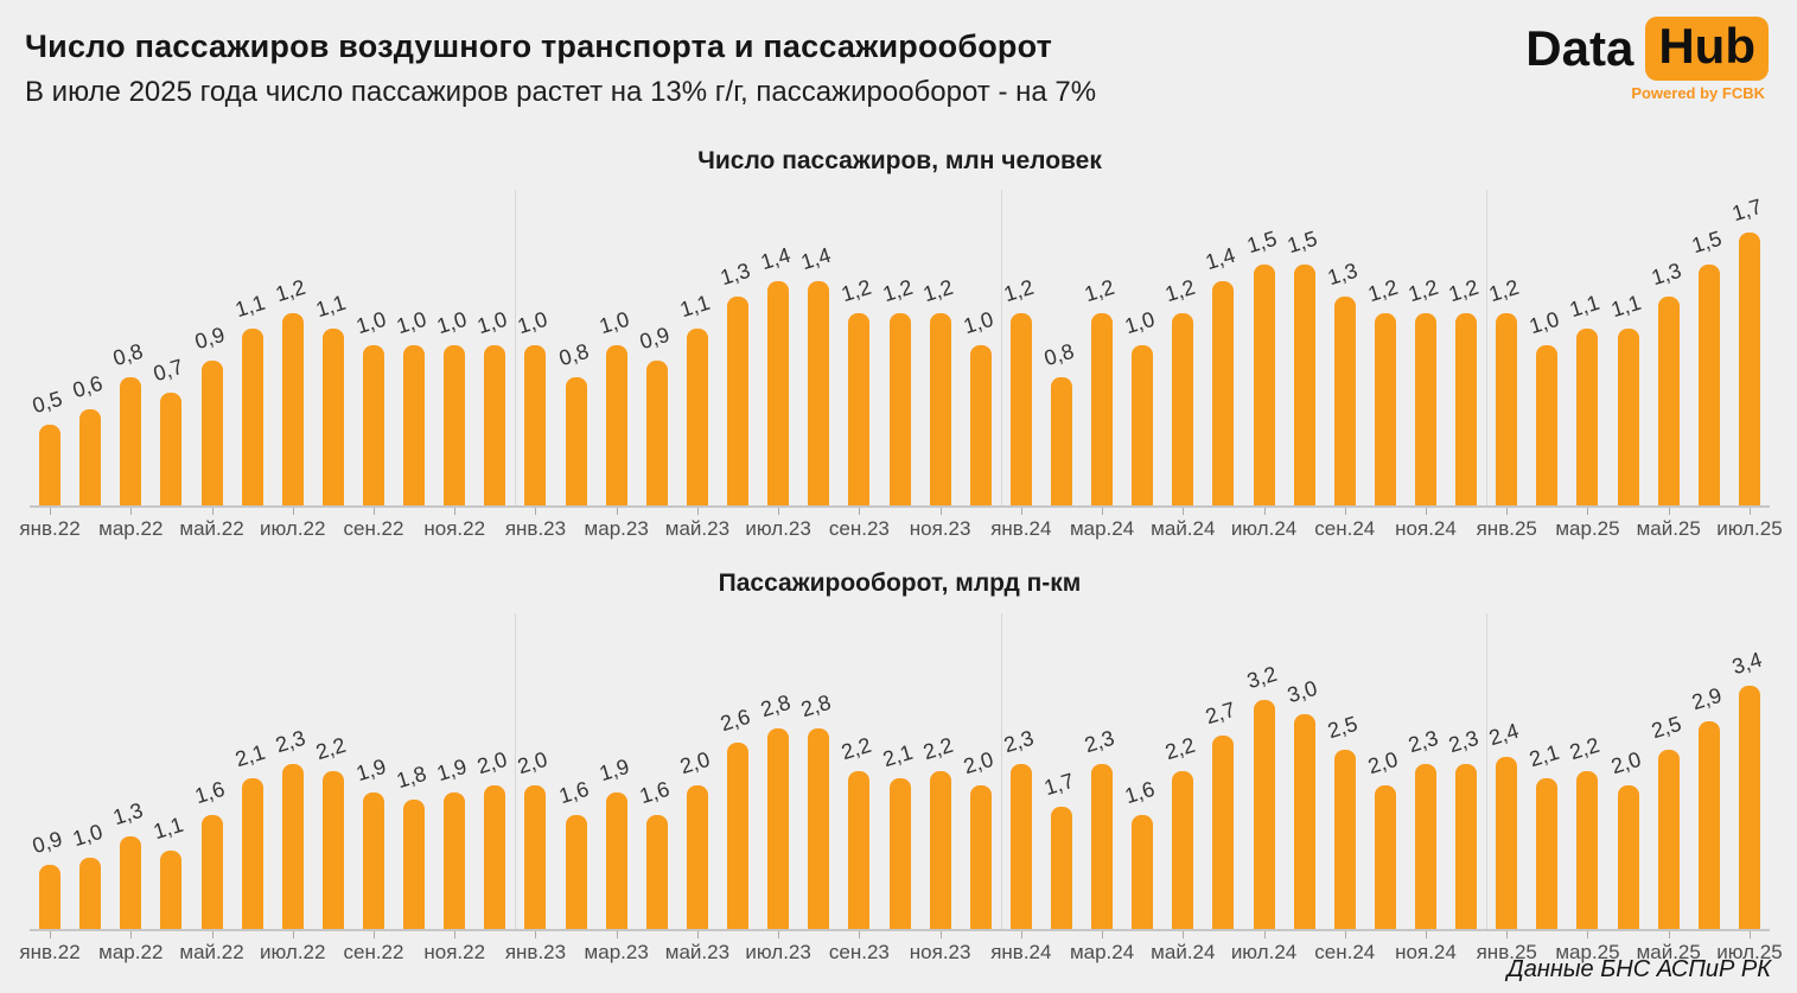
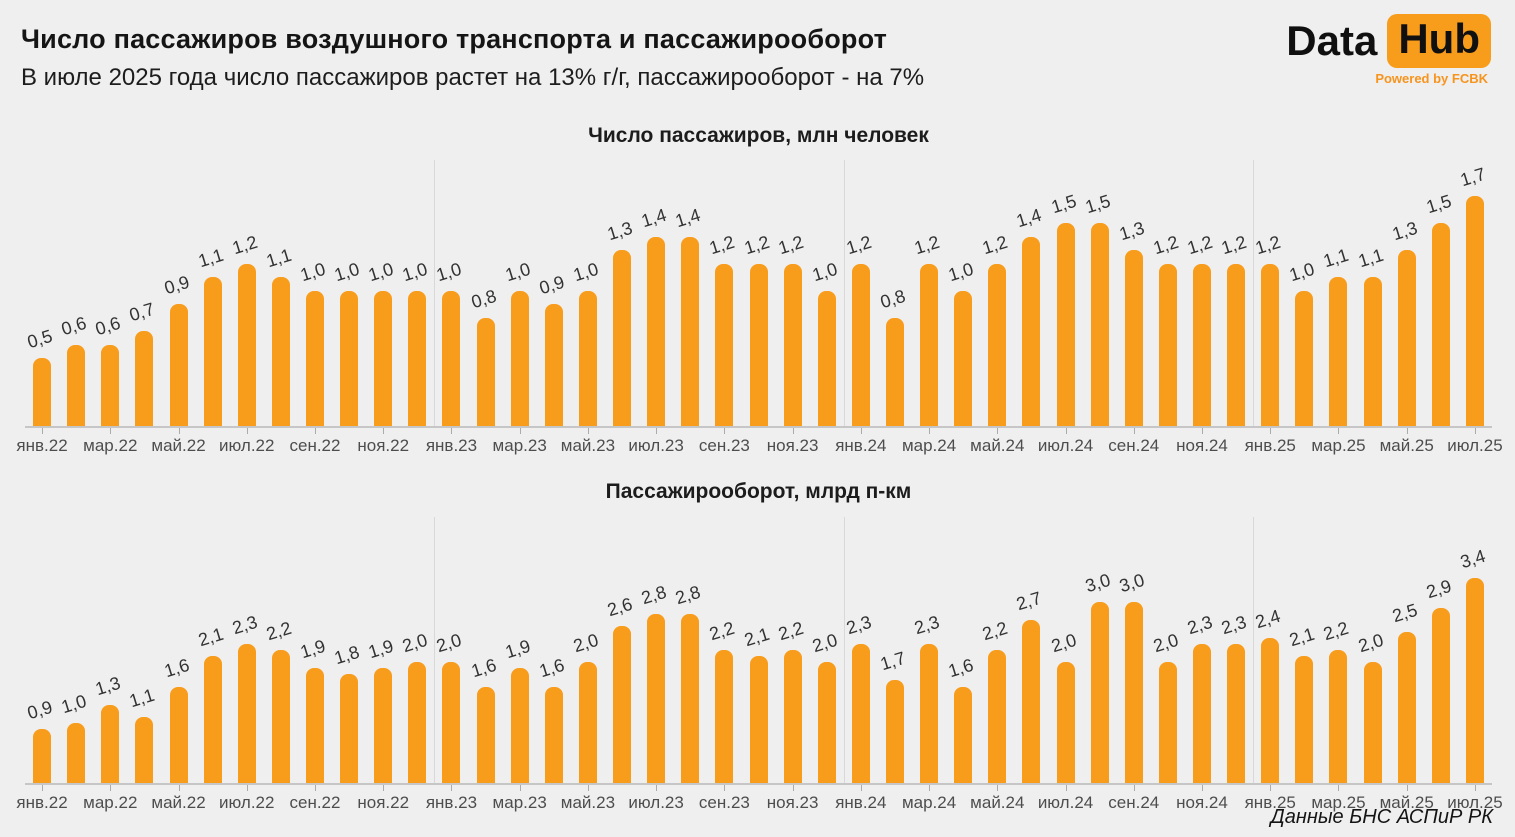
Число пассажиров, млн человек/мар.22: 0,8 -> 0,6
Число пассажиров, млн человек/май.23: 1,1 -> 1,0
Пассажирооборот, млрд п-км/июл.24: 3,2 -> 2,0
Пассажирооборот, млрд п-км/сен.24: 2,5 -> 3,0
